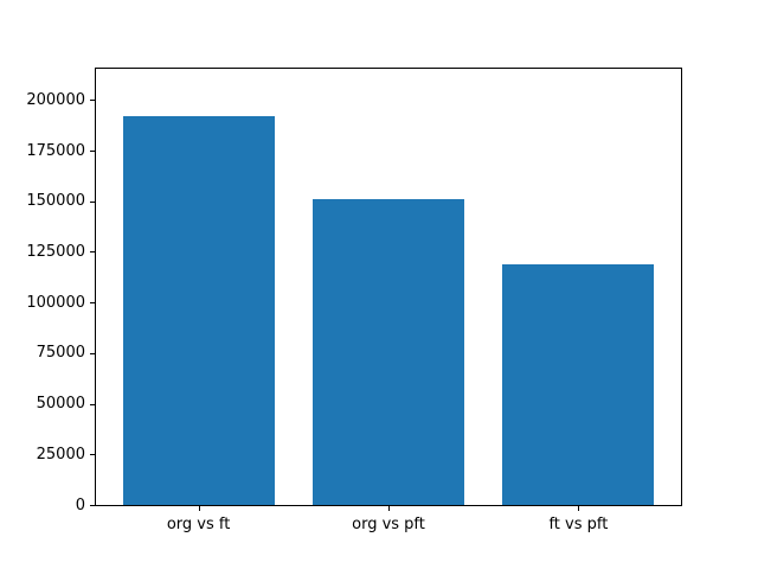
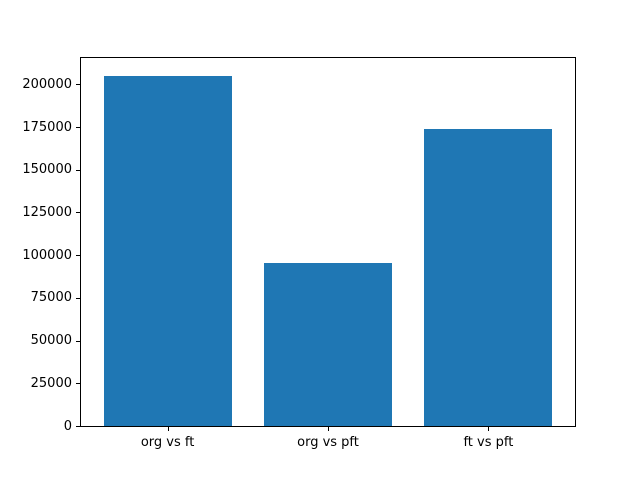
org vs ft: 192000 -> 205000
org vs pft: 151000 -> 96000
ft vs pft: 119000 -> 174000
